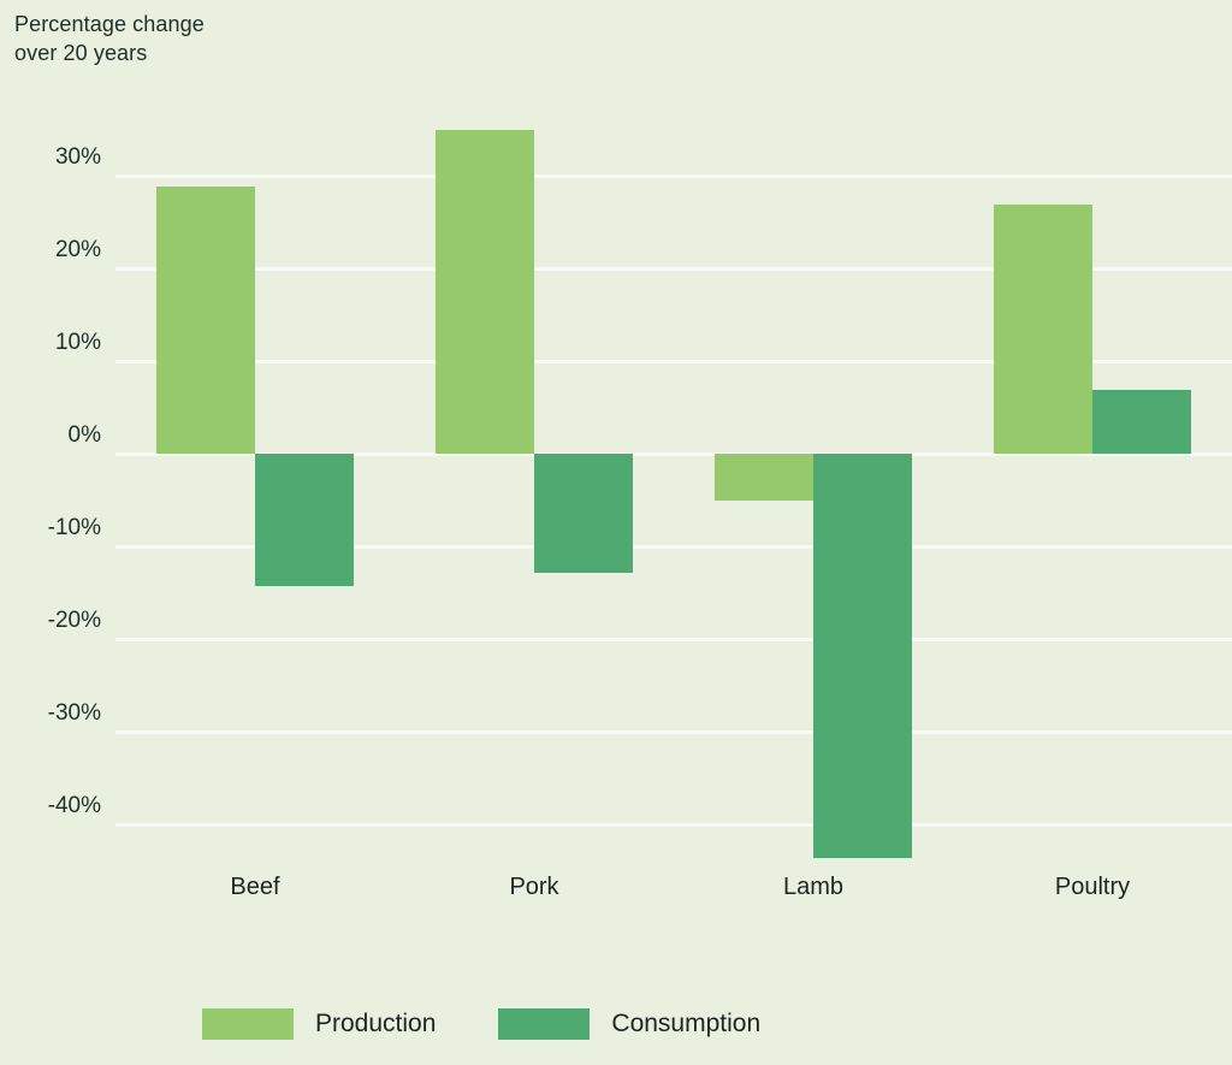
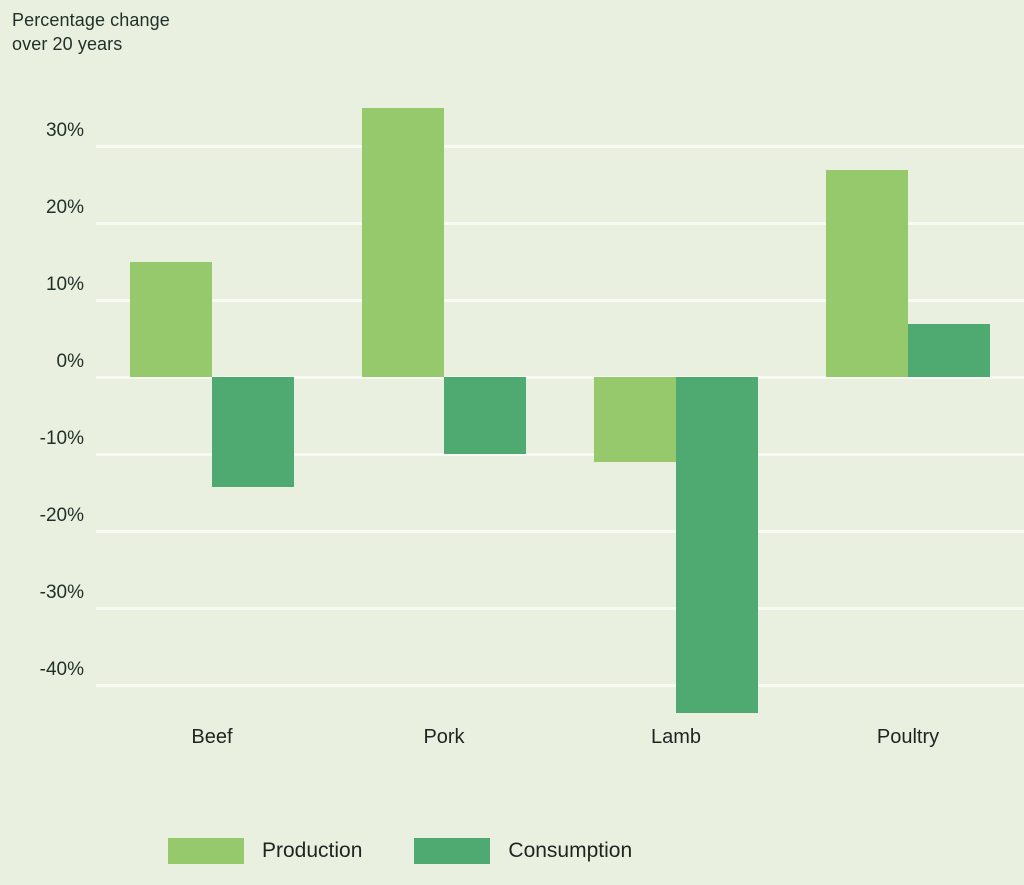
Production/Beef: 29% -> 15%
Consumption/Pork: -13% -> -10%
Production/Lamb: -5% -> -11%
